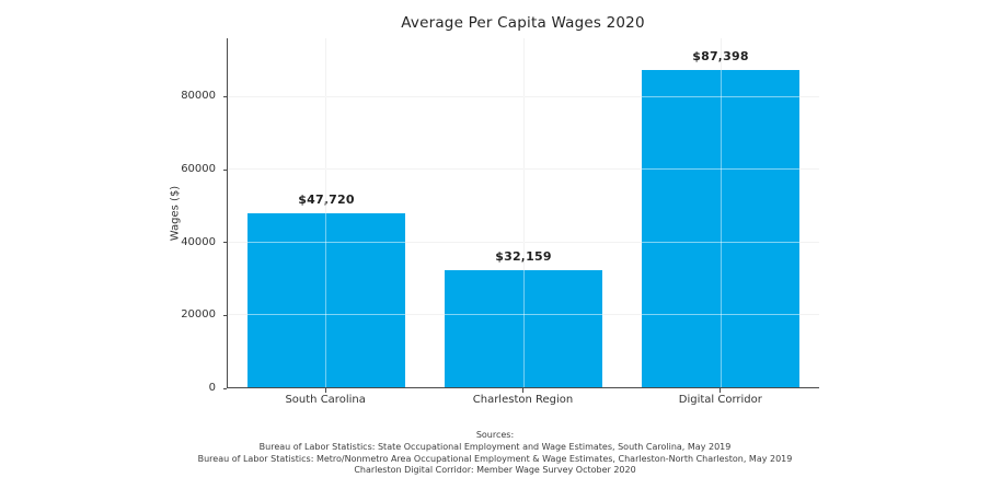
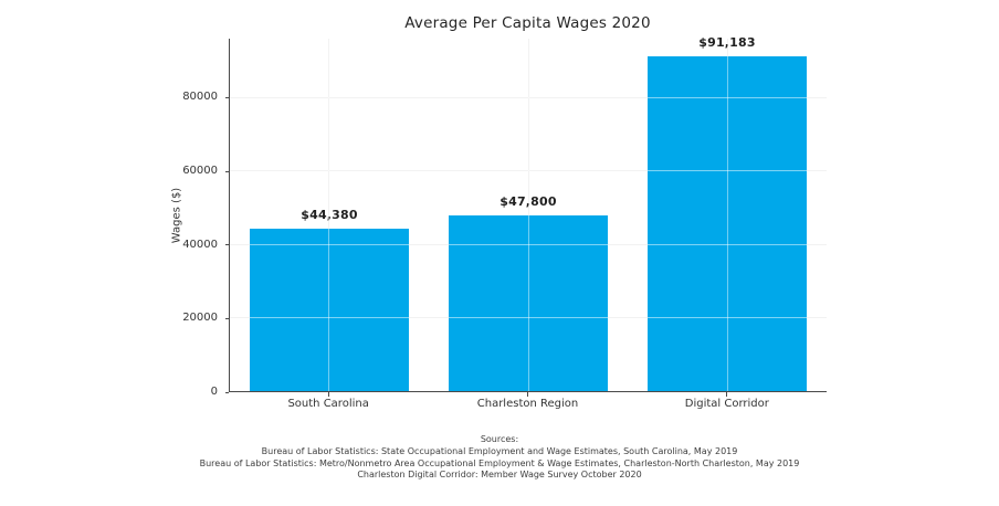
South Carolina: $47,720 -> $44,380
Charleston Region: $32,159 -> $47,800
Digital Corridor: $87,398 -> $91,183
